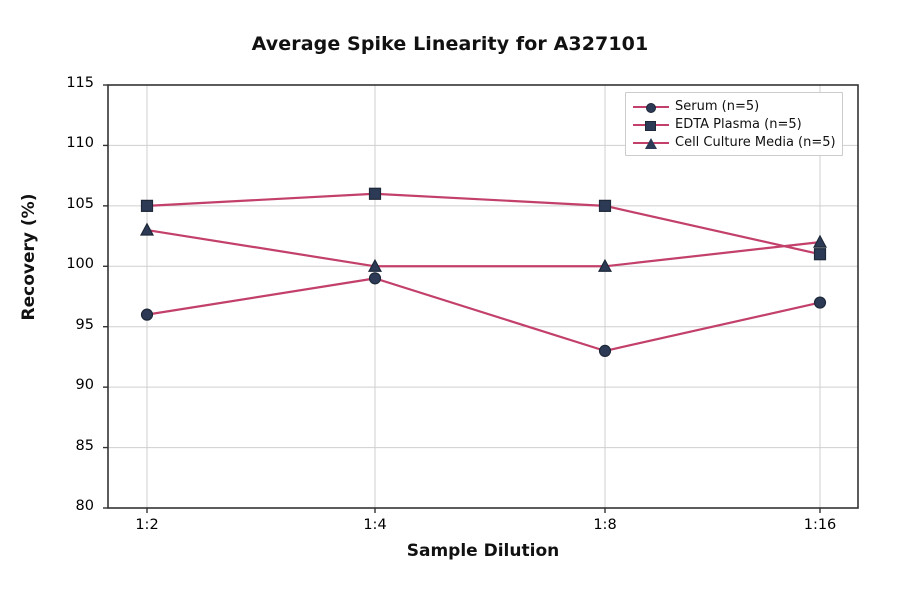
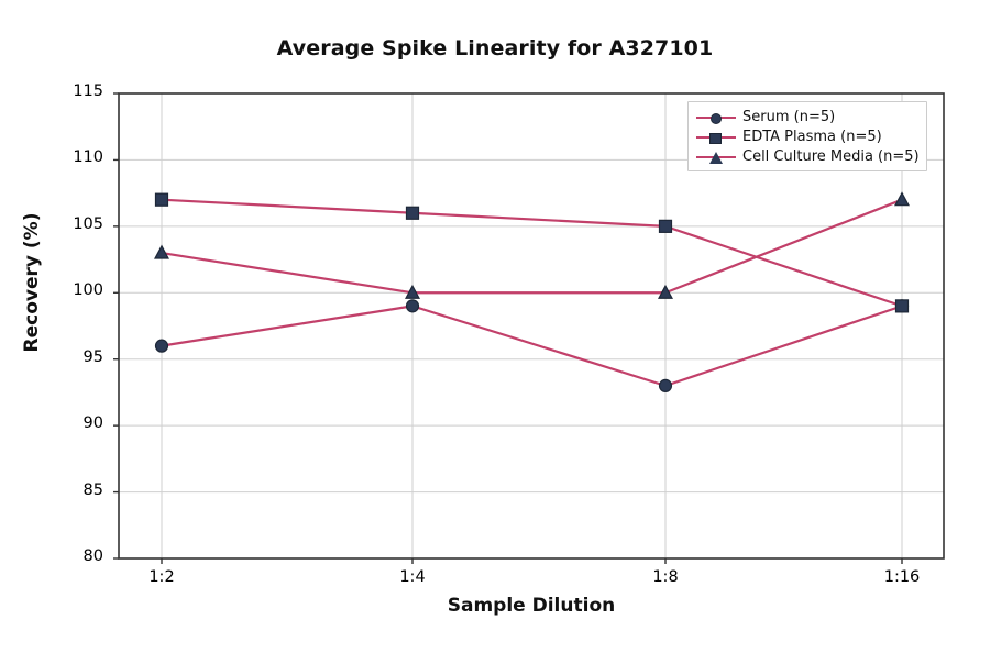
EDTA Plasma (n=5)/1:2: 105 -> 107
Serum (n=5)/1:16: 97 -> 99
EDTA Plasma (n=5)/1:16: 101 -> 99
Cell Culture Media (n=5)/1:16: 102 -> 107
